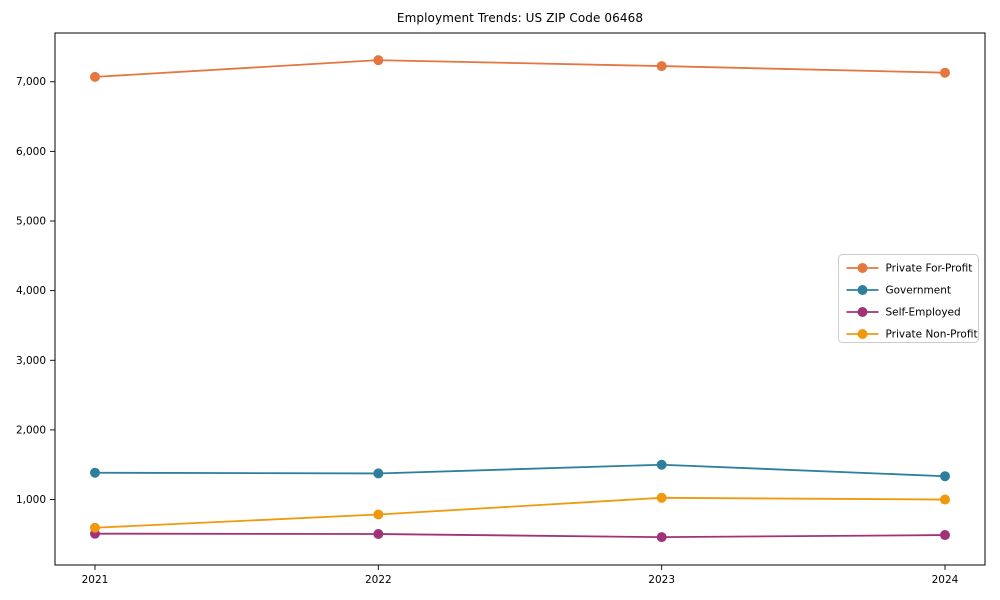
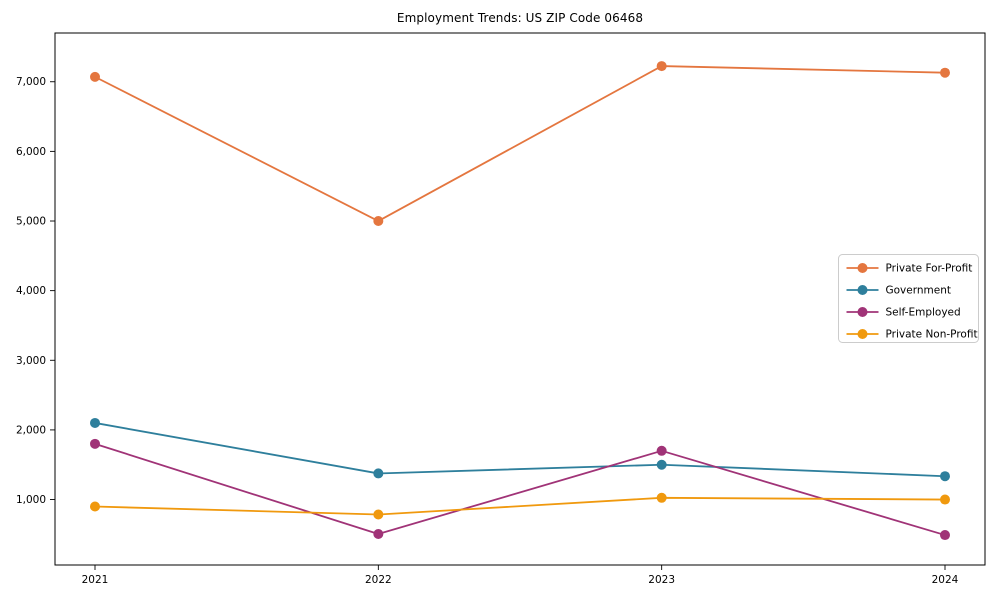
Government/2021: 1400 -> 2100
Self-Employed/2021: 500 -> 1800
Private Non-Profit/2021: 600 -> 900
Private For-Profit/2022: 7300 -> 5000
Self-Employed/2023: 500 -> 1700
